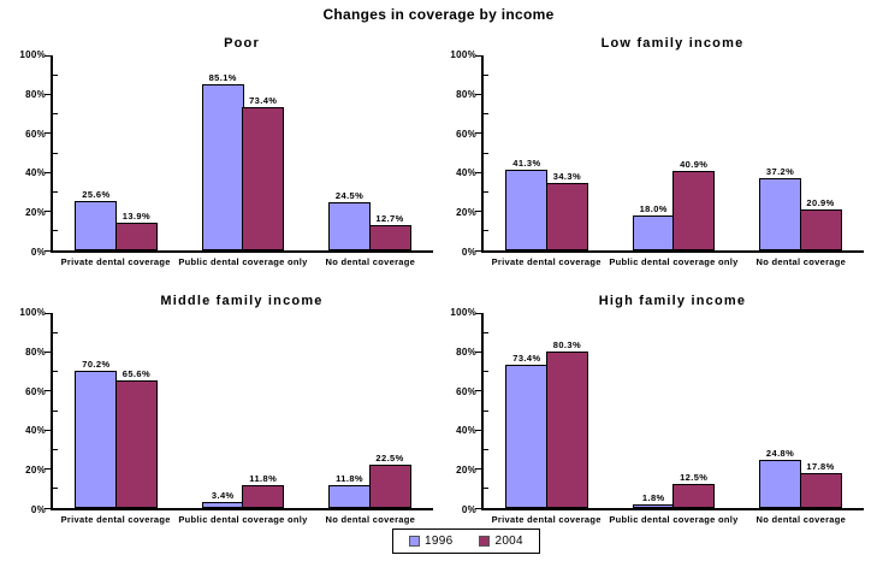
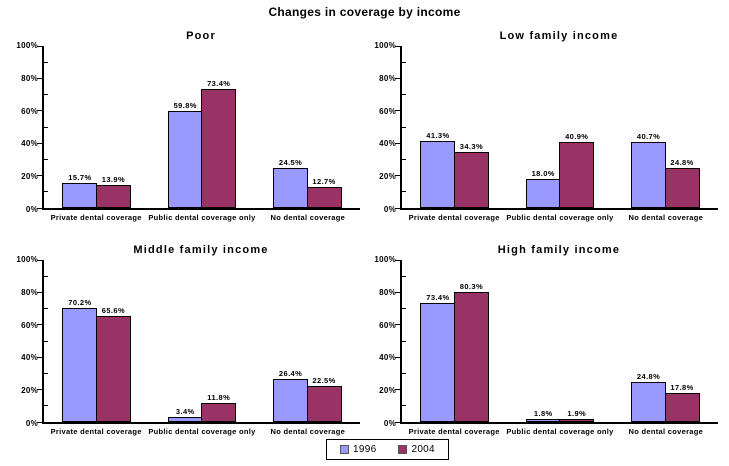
Poor/1996/Private dental coverage: 25.6% -> 15.7%
Poor/1996/Public dental coverage only: 85.1% -> 59.8%
Low family income/1996/No dental coverage: 37.2% -> 40.7%
Low family income/2004/No dental coverage: 20.9% -> 24.8%
Middle family income/1996/No dental coverage: 11.8% -> 26.4%
High family income/2004/Public dental coverage only: 12.5% -> 1.9%
